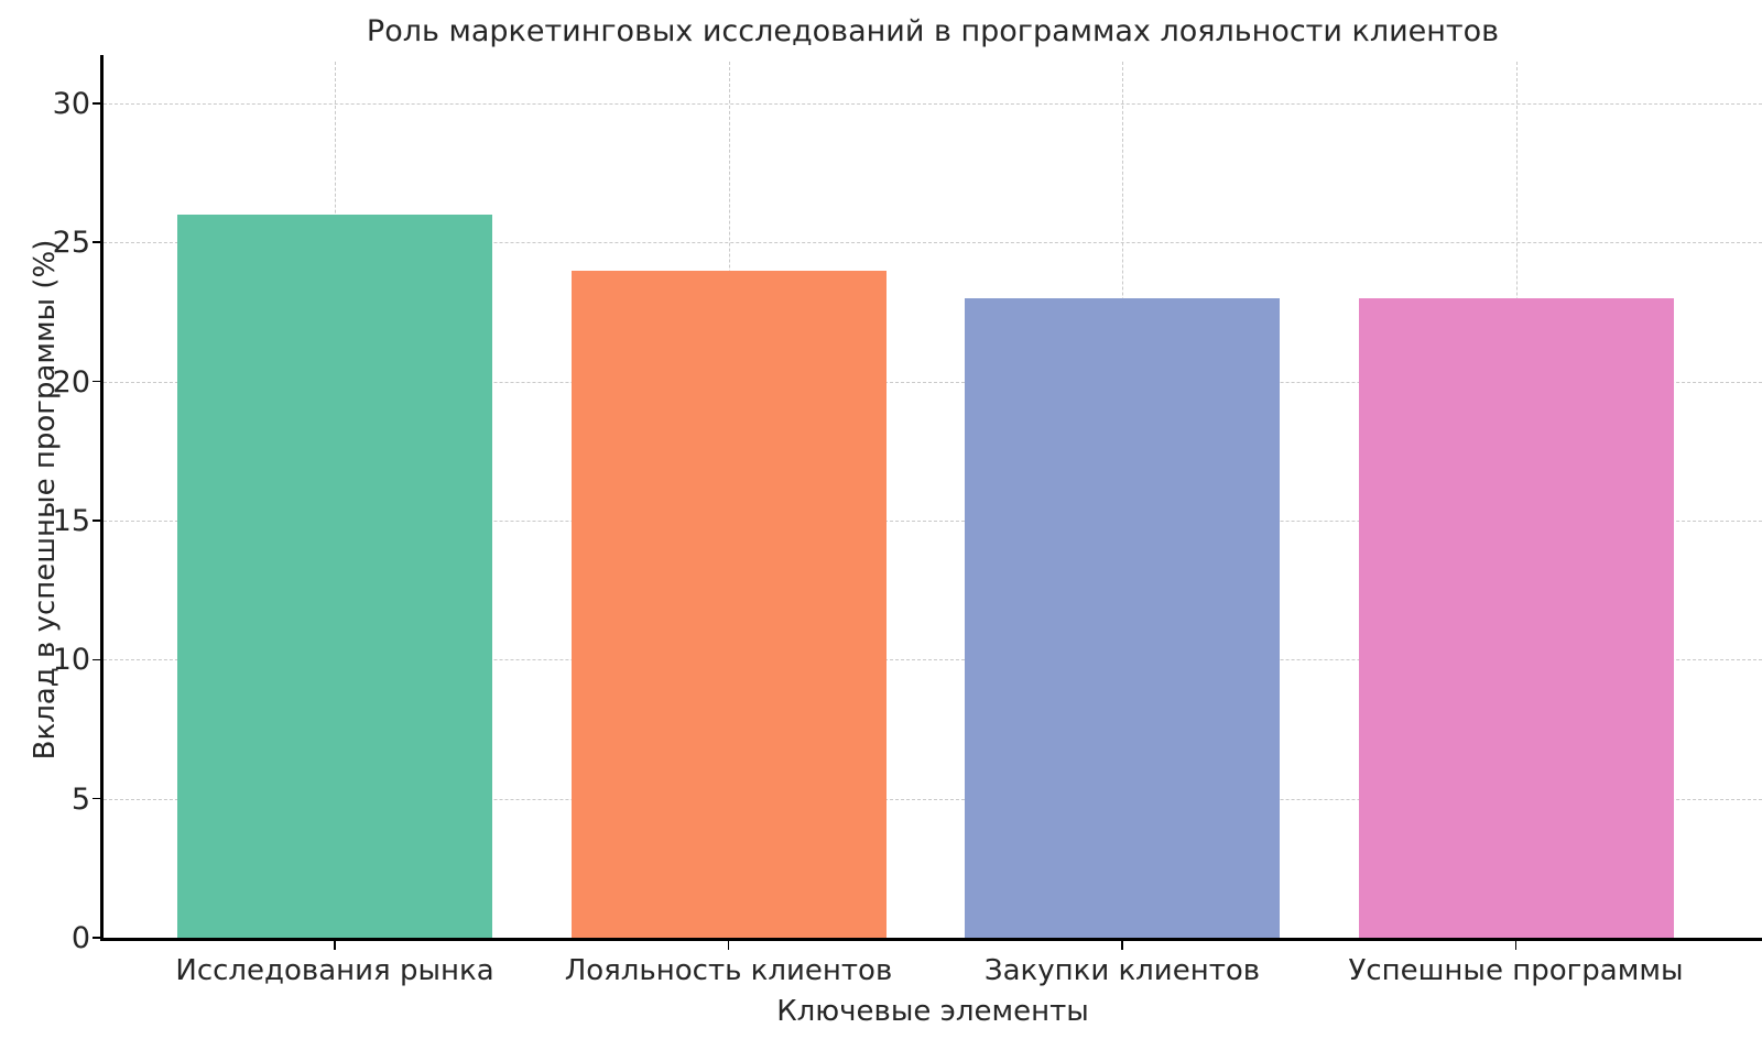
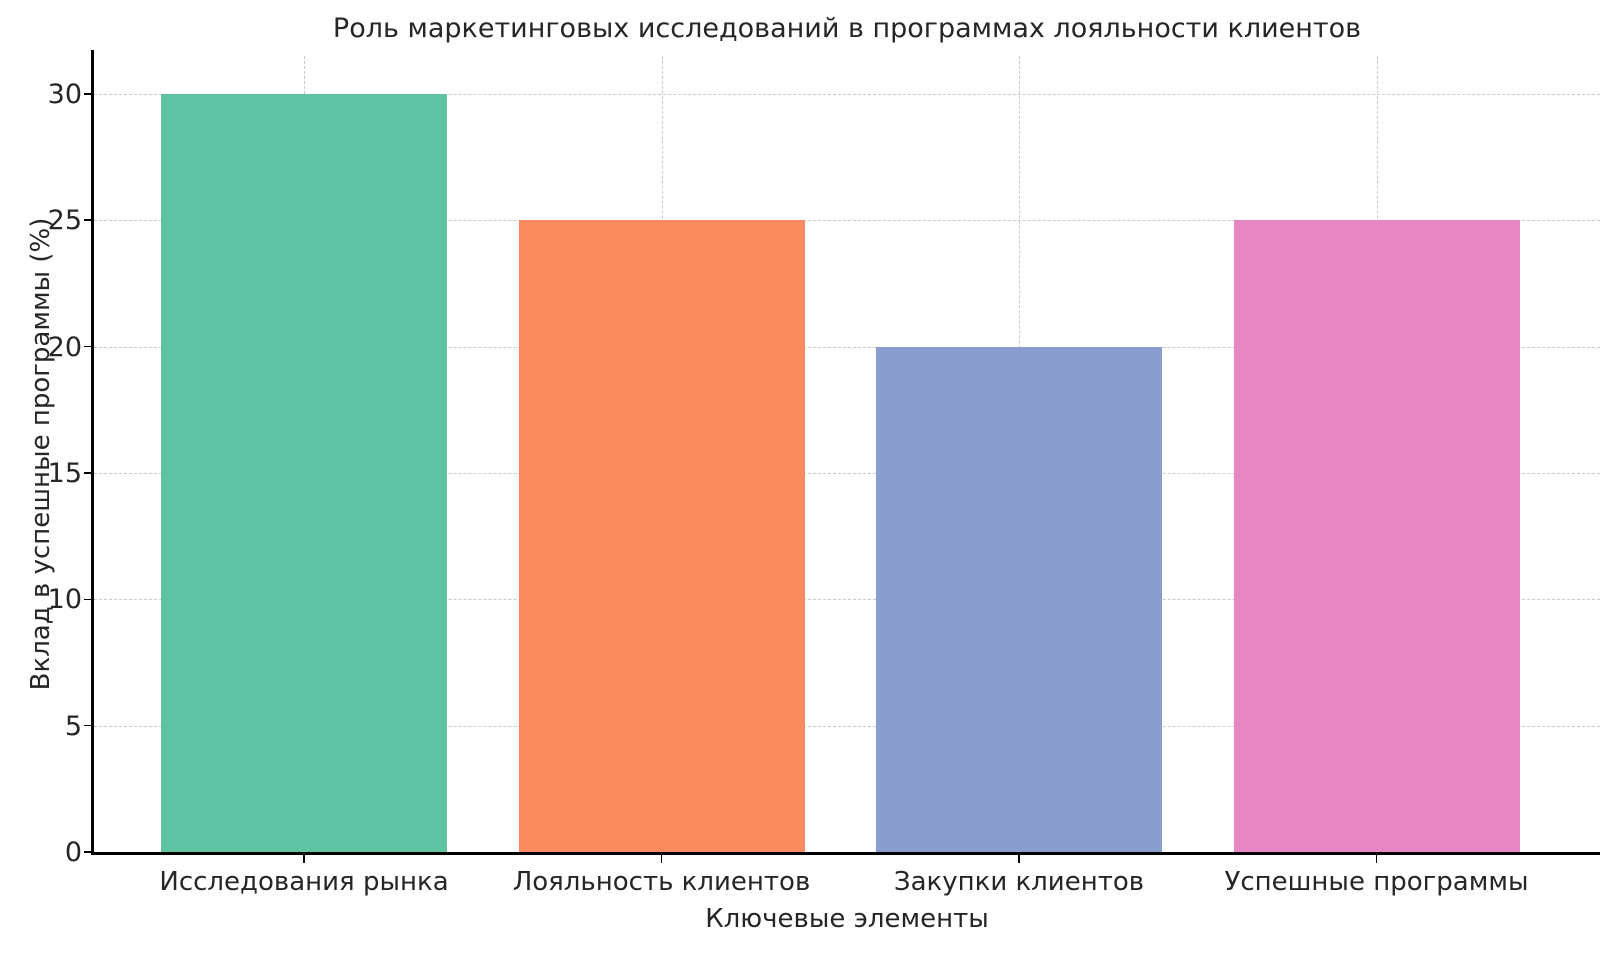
Исследования рынка: 26 -> 30
Лояльность клиентов: 24 -> 25
Закупки клиентов: 23 -> 20
Успешные программы: 23 -> 25
